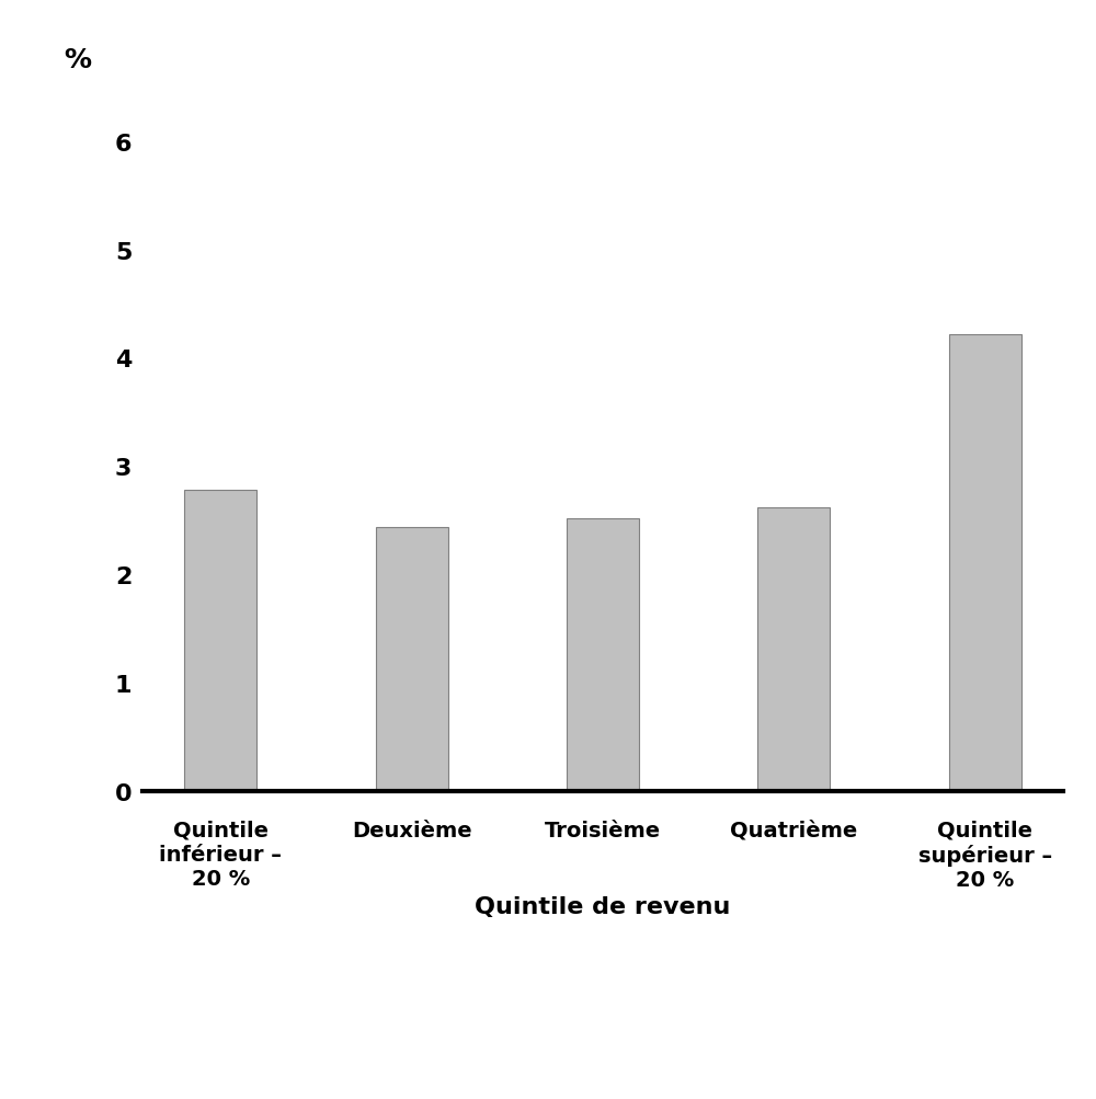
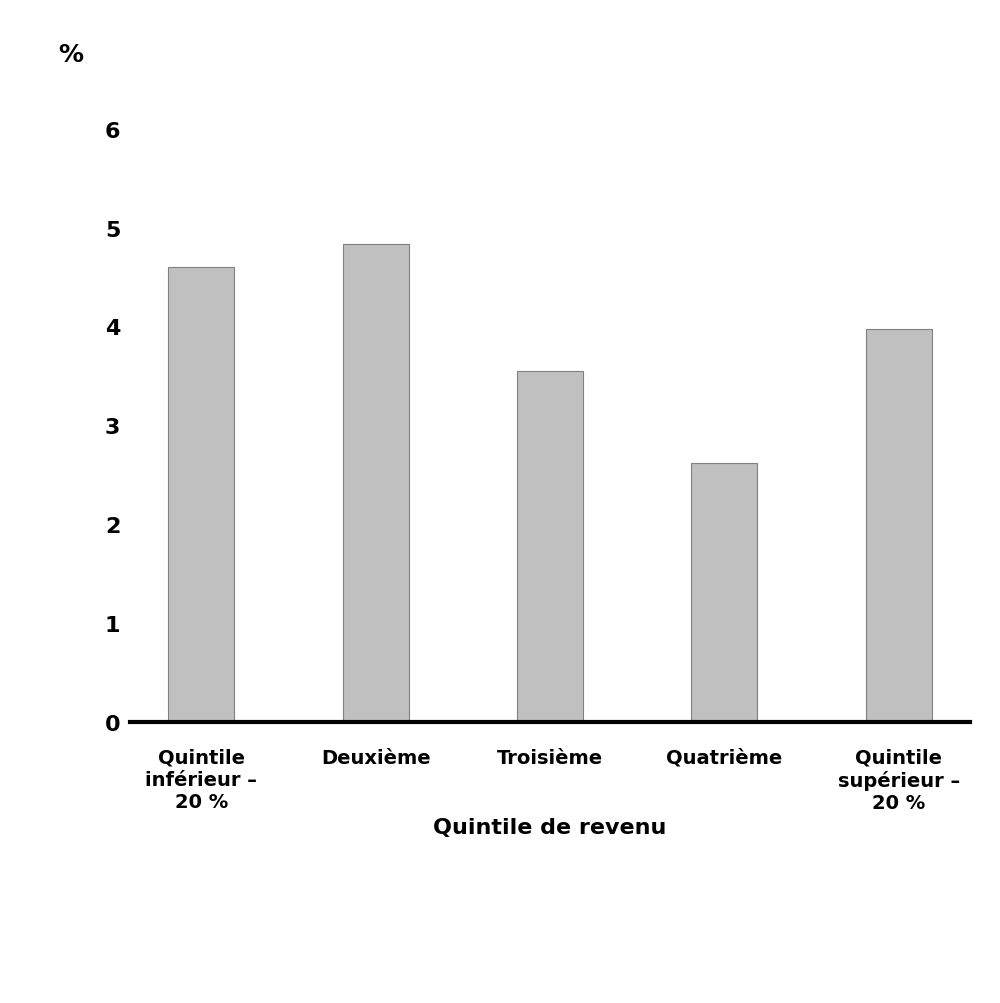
Quintile inférieur – 20 %: 2.78 -> 4.60
Deuxième: 2.44 -> 4.83
Troisième: 2.52 -> 3.55
Quintile supérieur – 20 %: 4.22 -> 3.97
